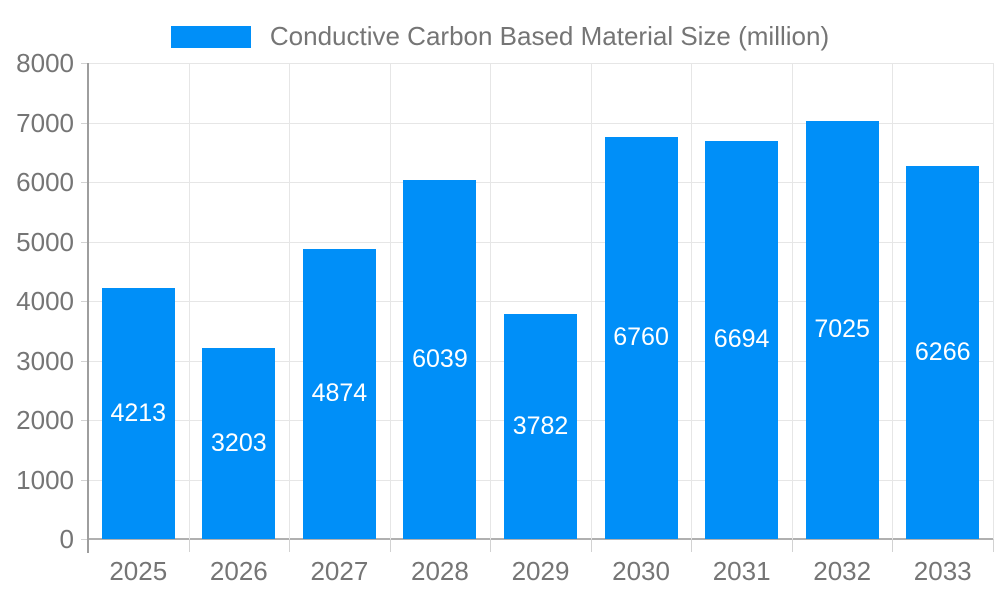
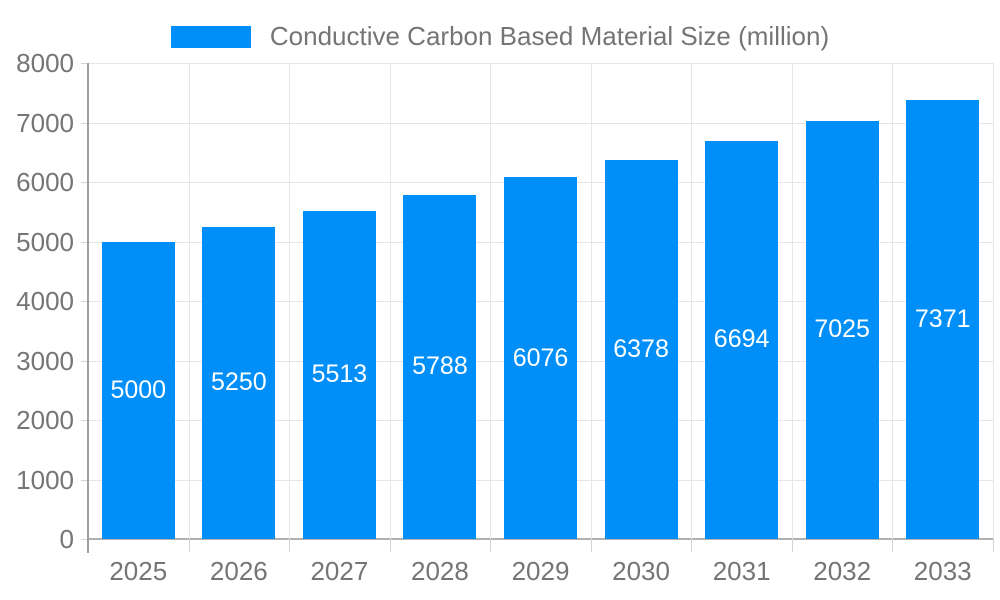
2025: 4213 -> 5000
2026: 3203 -> 5250
2027: 4874 -> 5513
2028: 6039 -> 5788
2029: 3782 -> 6076
2030: 6760 -> 6378
2033: 6266 -> 7371
